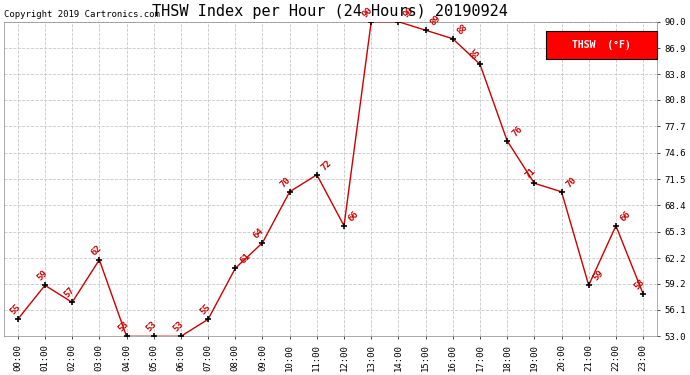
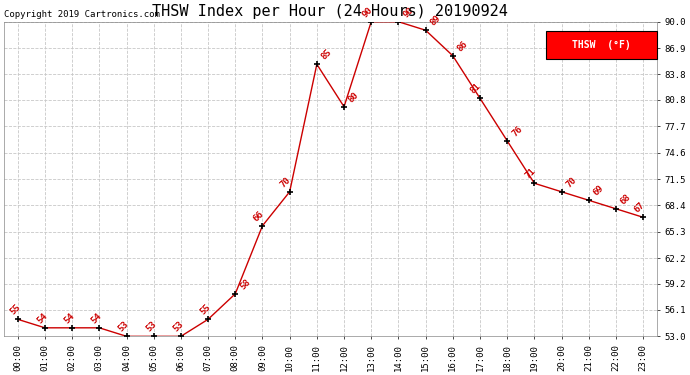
01:00: 59 -> 54
02:00: 57 -> 54
03:00: 62 -> 54
08:00: 61 -> 58
09:00: 64 -> 66
11:00: 72 -> 85
12:00: 66 -> 80
16:00: 88 -> 86
17:00: 85 -> 81
21:00: 59 -> 69
22:00: 66 -> 68
23:00: 58 -> 67
